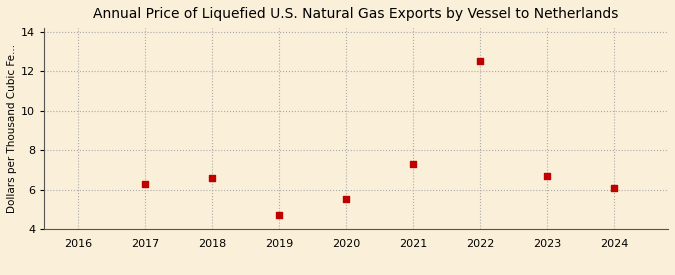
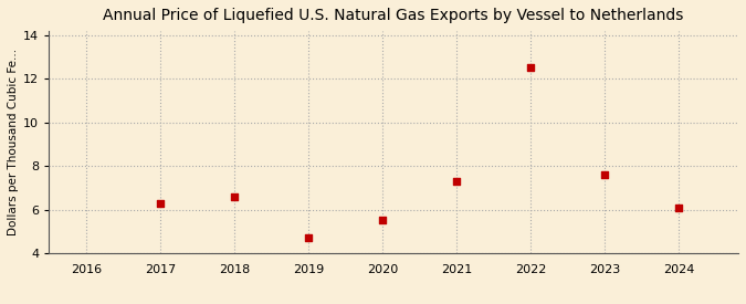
2023: 6.7 -> 7.6
